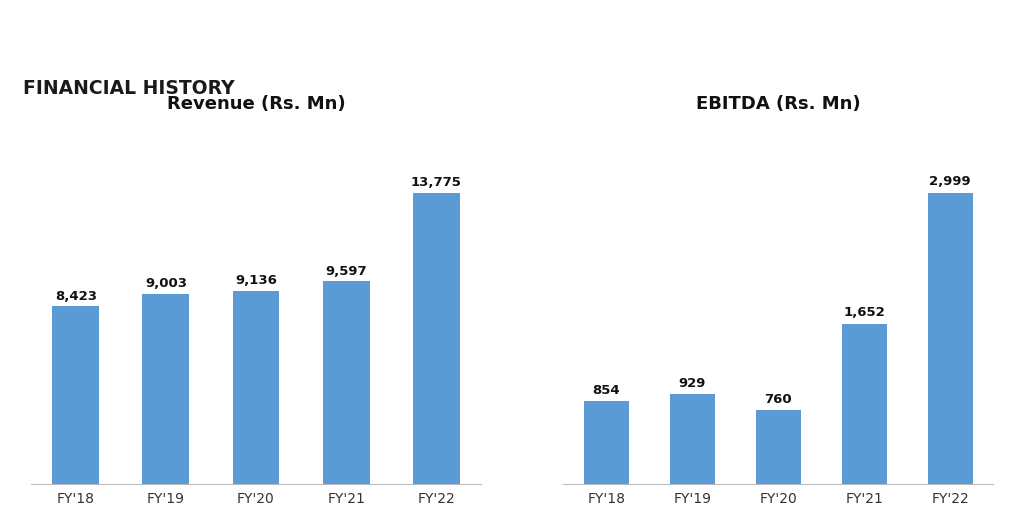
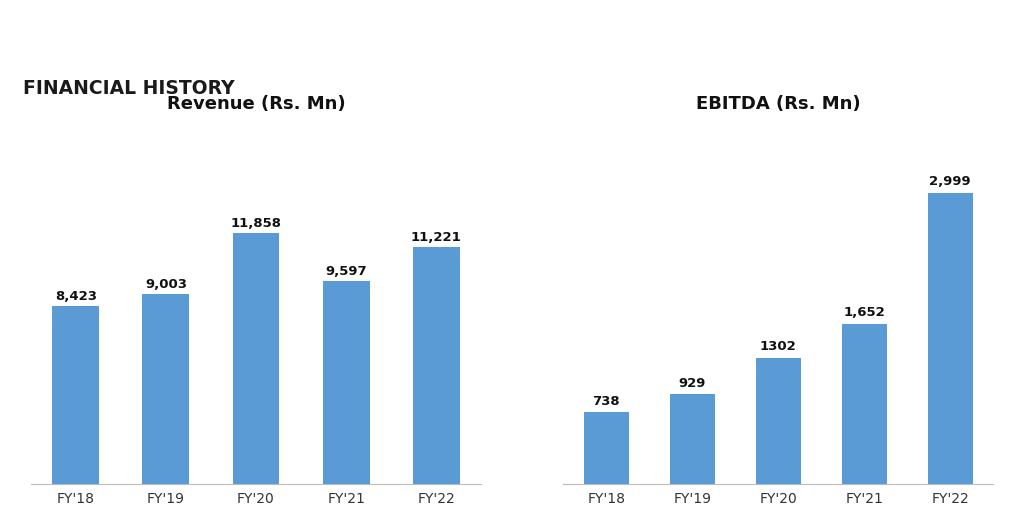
Revenue (Rs. Mn)/FY'20: 9,136 -> 11,858
Revenue (Rs. Mn)/FY'22: 13,775 -> 11,221
EBITDA (Rs. Mn)/FY'18: 854 -> 738
EBITDA (Rs. Mn)/FY'20: 760 -> 1302
